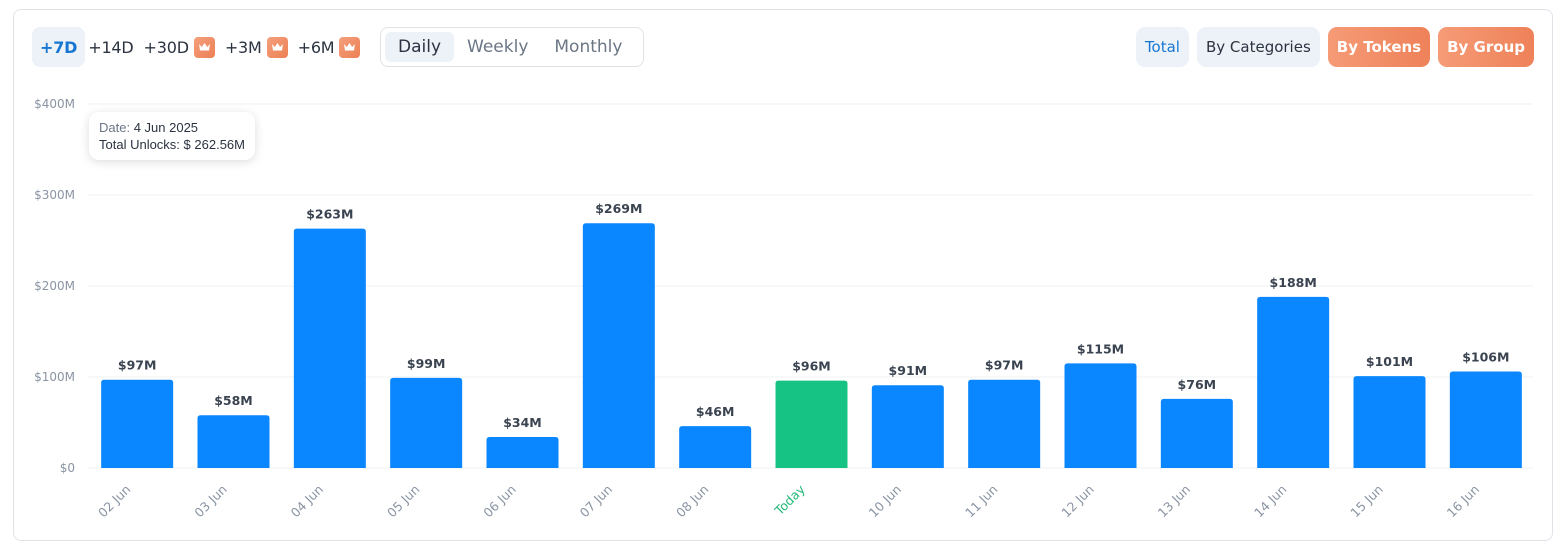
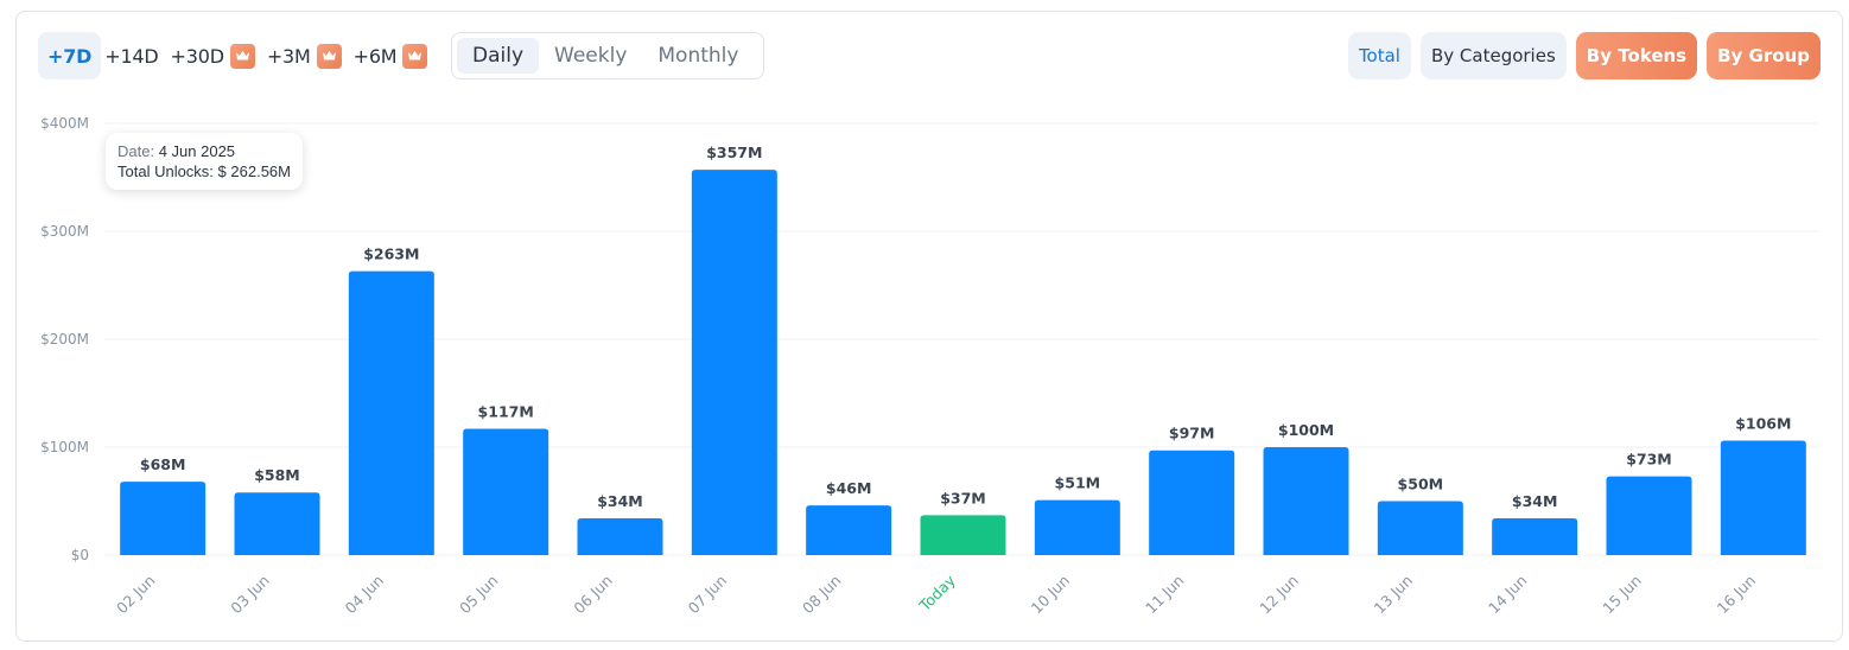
02 Jun: $97M -> $68M
05 Jun: $99M -> $117M
07 Jun: $269M -> $357M
Today: $96M -> $37M
10 Jun: $91M -> $51M
12 Jun: $115M -> $100M
13 Jun: $76M -> $50M
14 Jun: $188M -> $34M
15 Jun: $101M -> $73M
